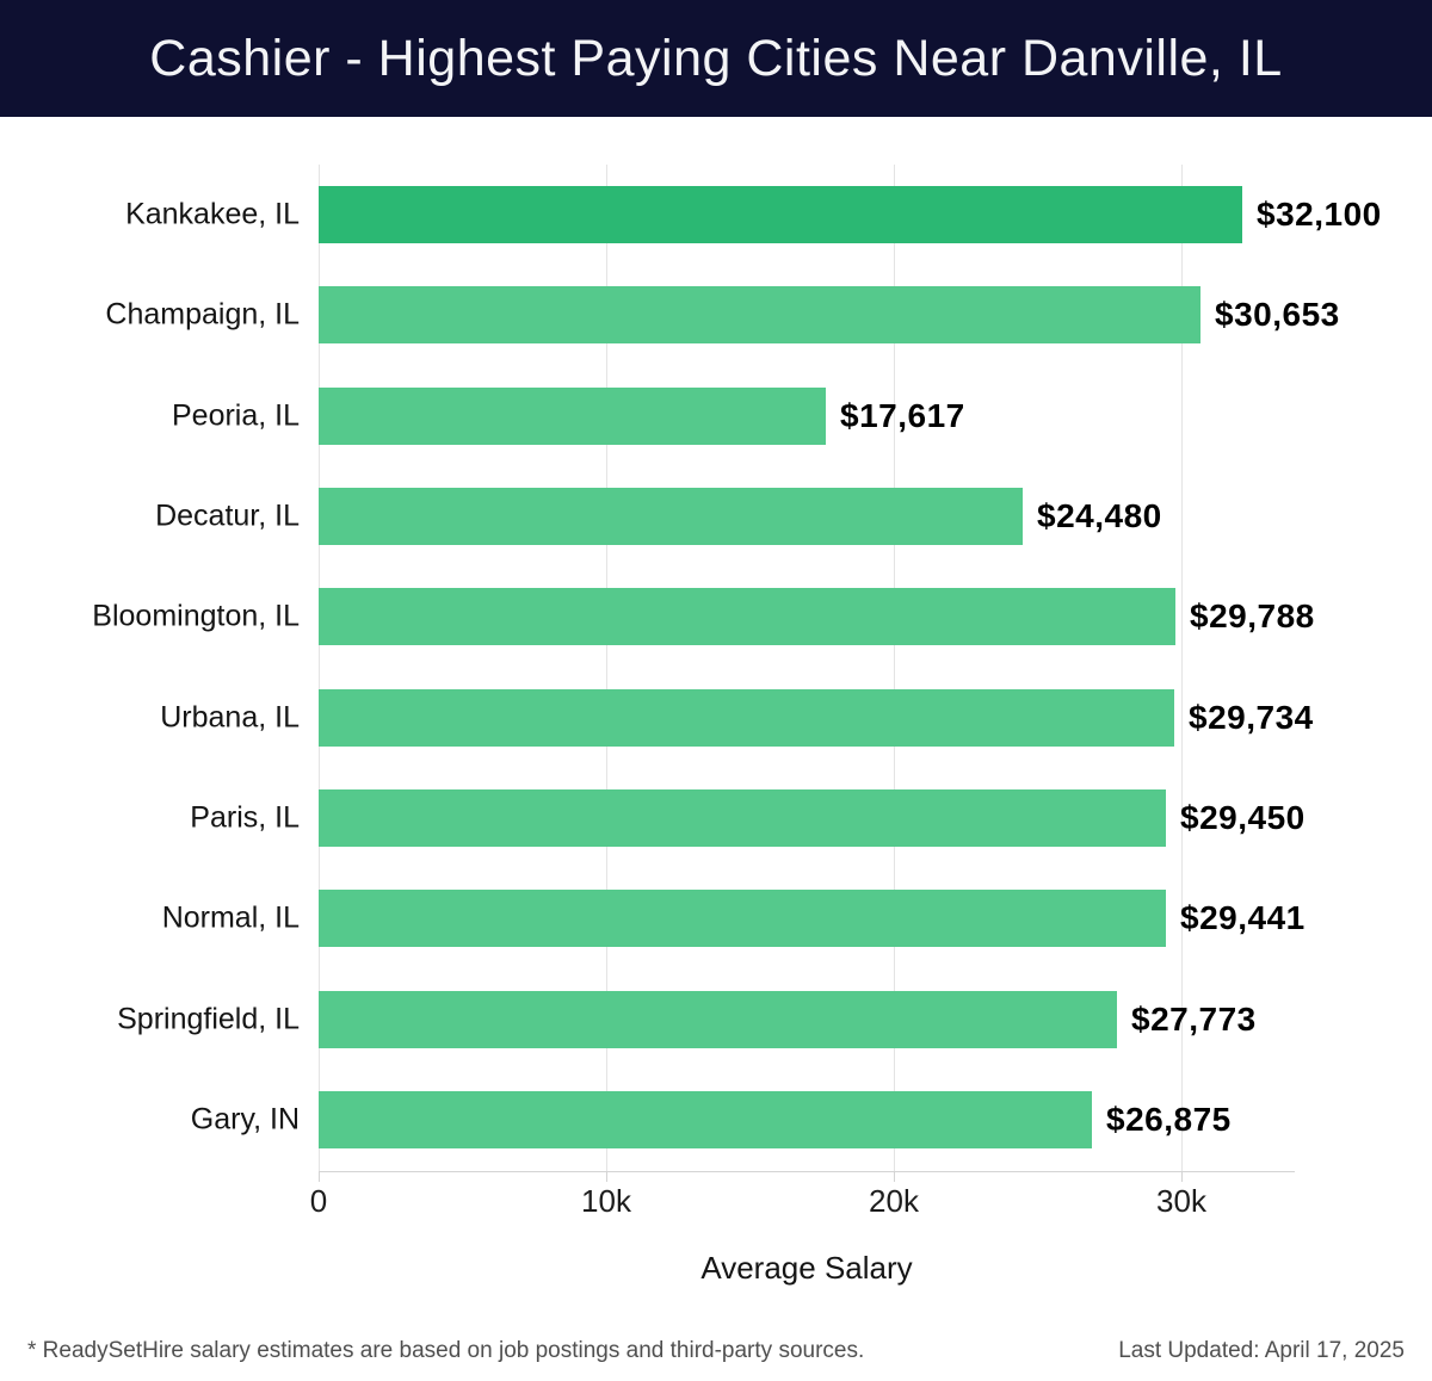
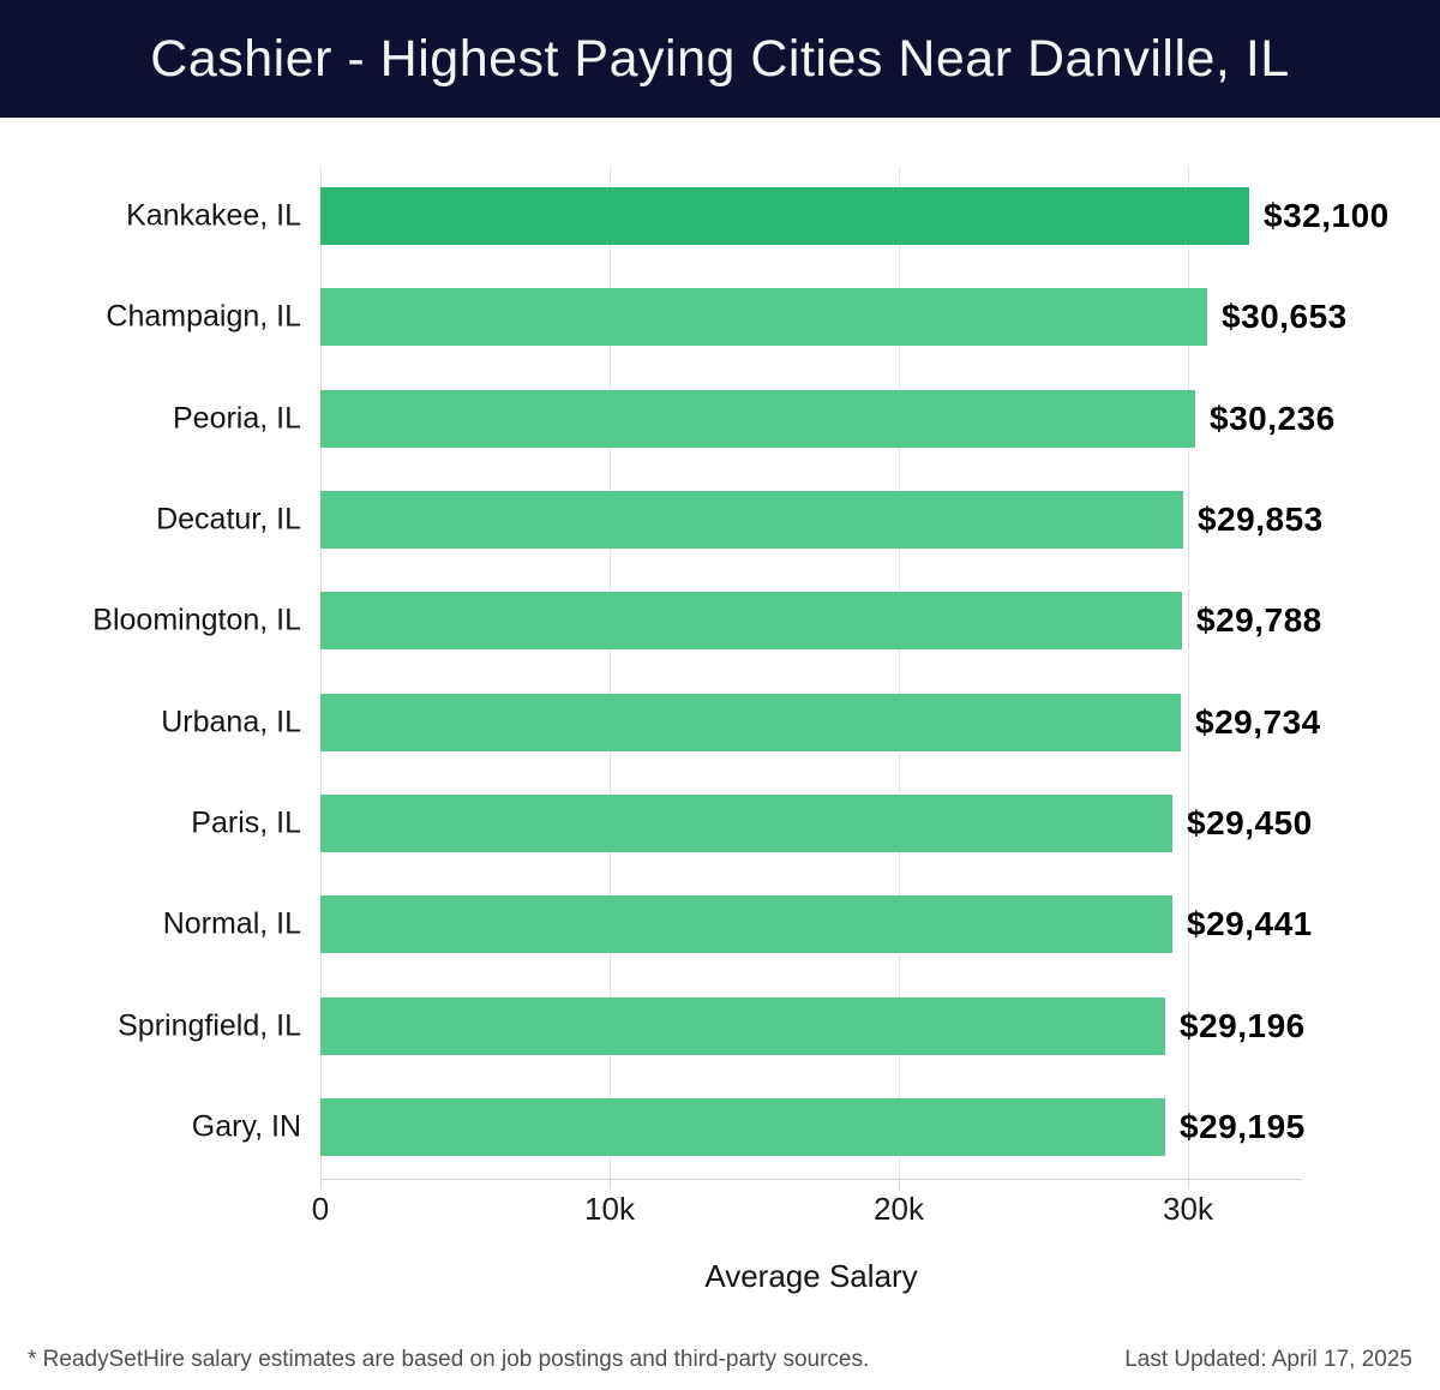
Peoria, IL: $17,617 -> $30,236
Decatur, IL: $24,480 -> $29,853
Springfield, IL: $27,773 -> $29,196
Gary, IN: $26,875 -> $29,195
